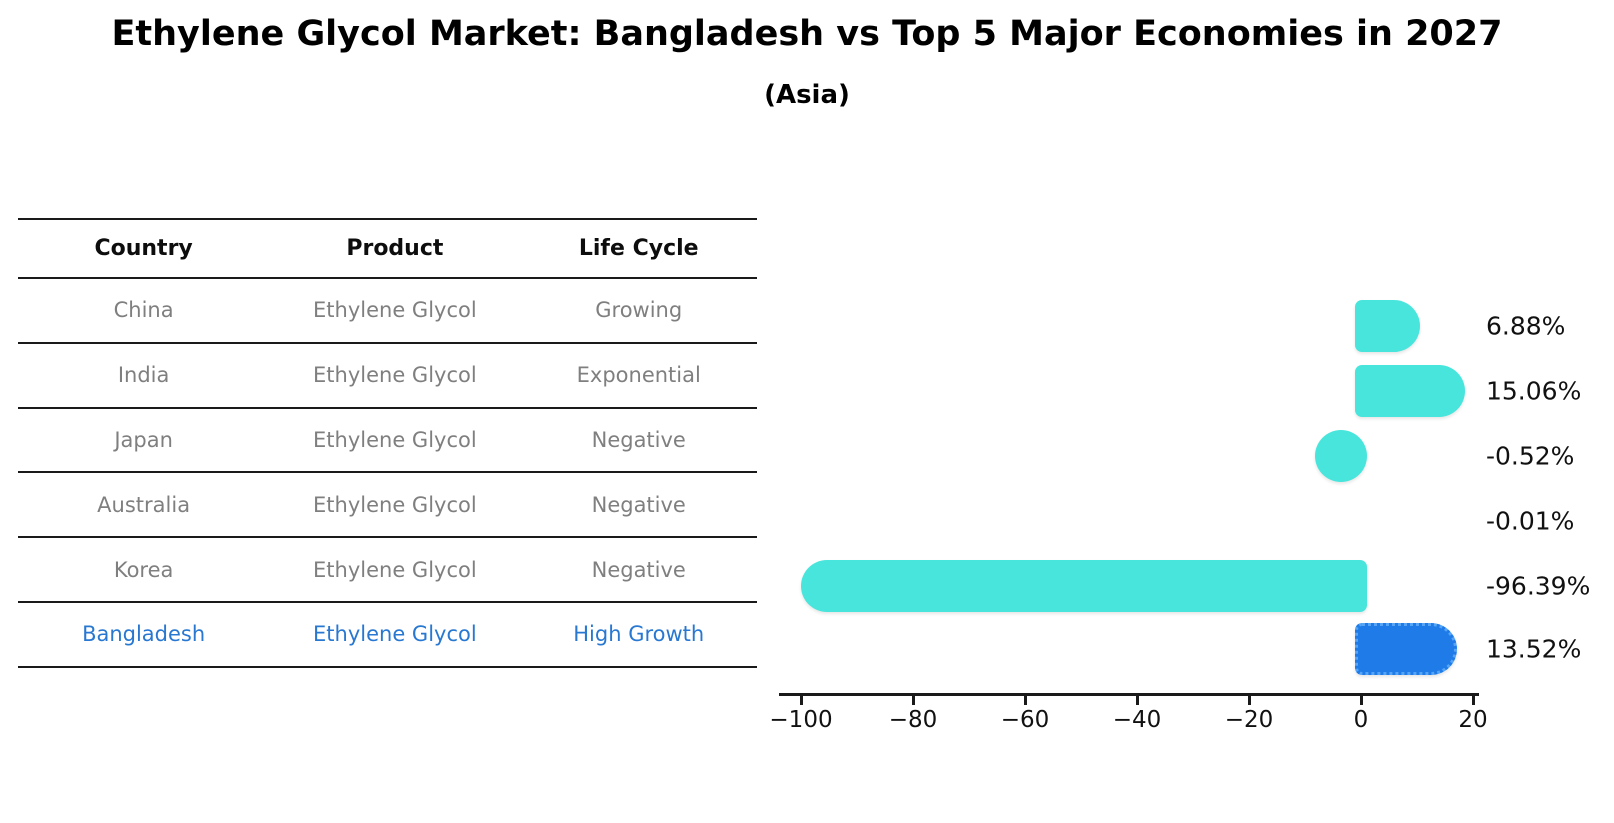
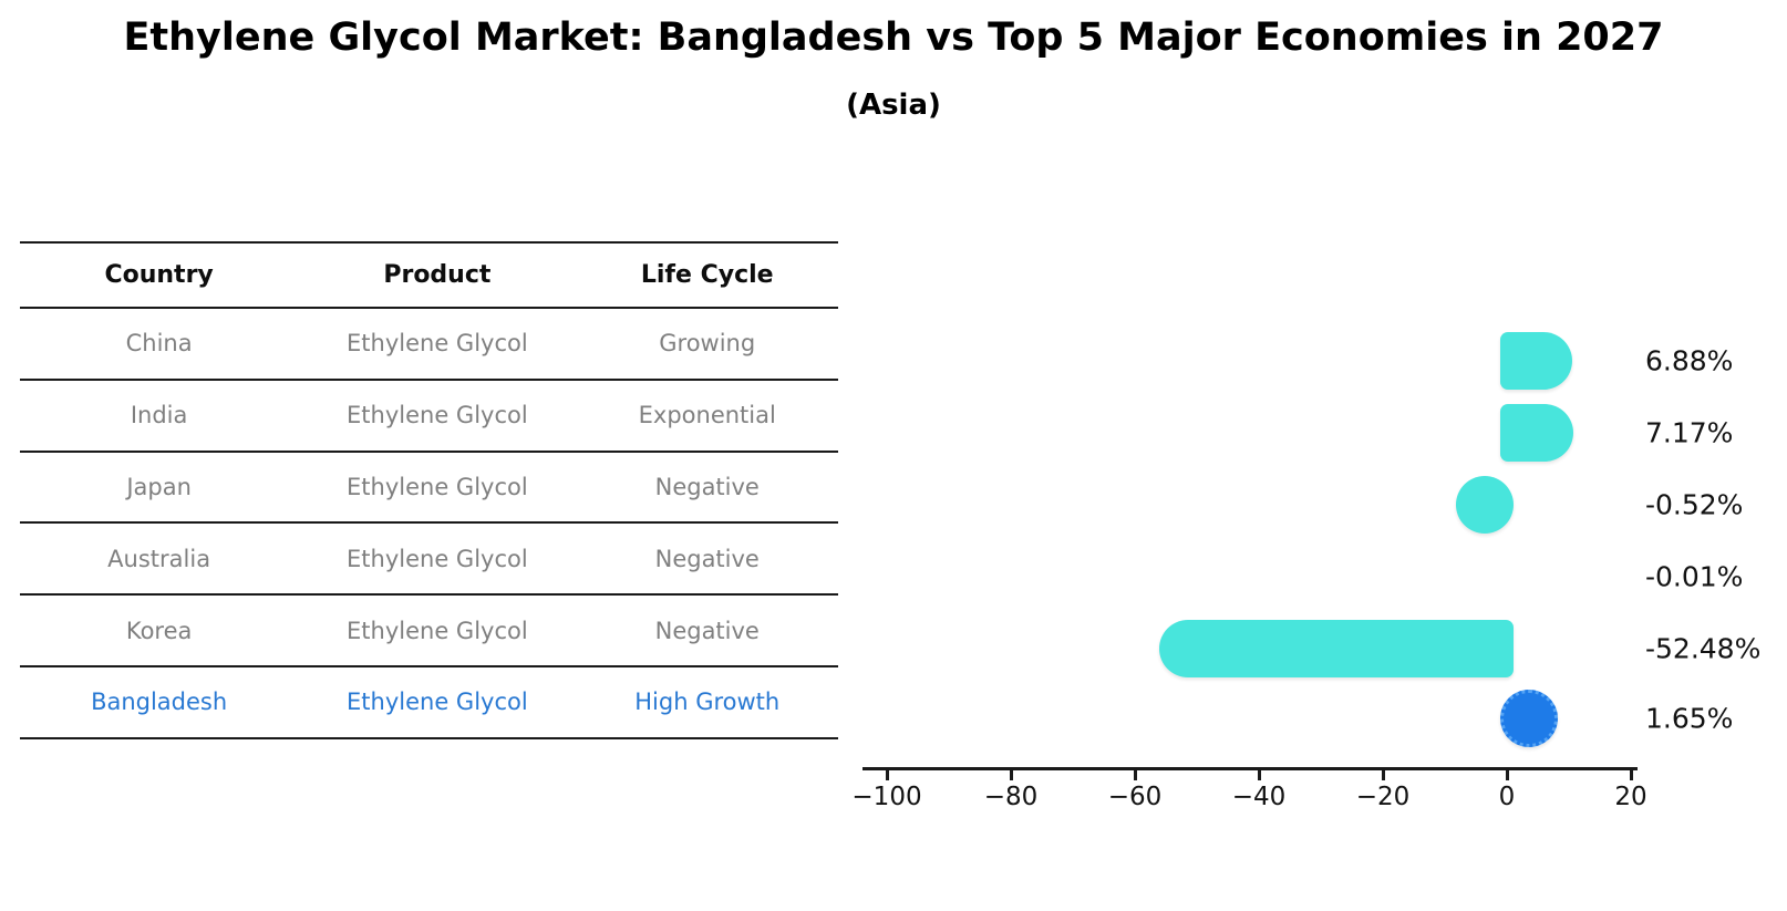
India: 15.06% -> 7.17%
Korea: -96.39% -> -52.48%
Bangladesh: 13.52% -> 1.65%
